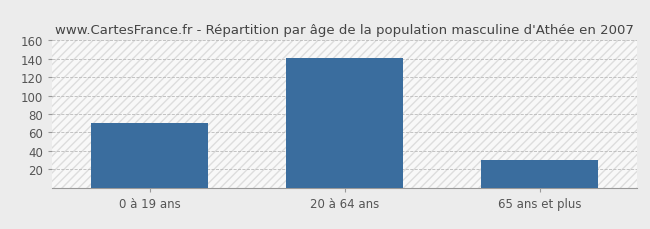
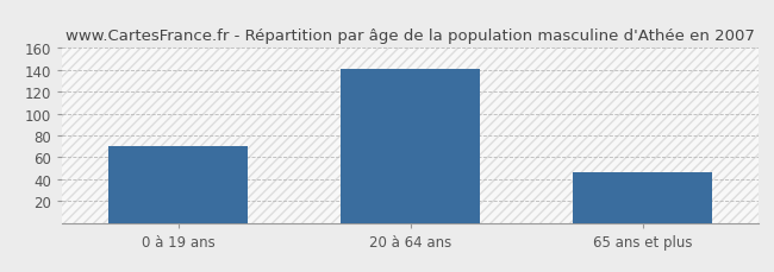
65 ans et plus: 30 -> 46
